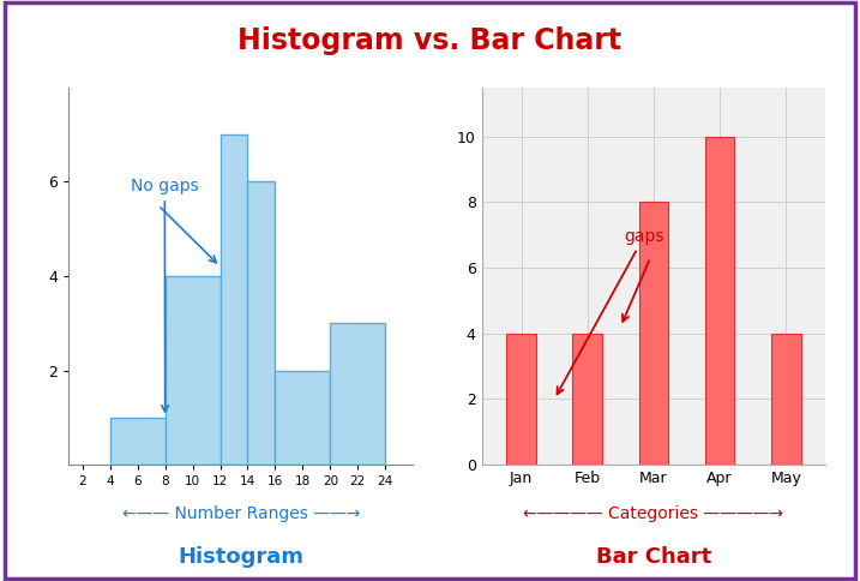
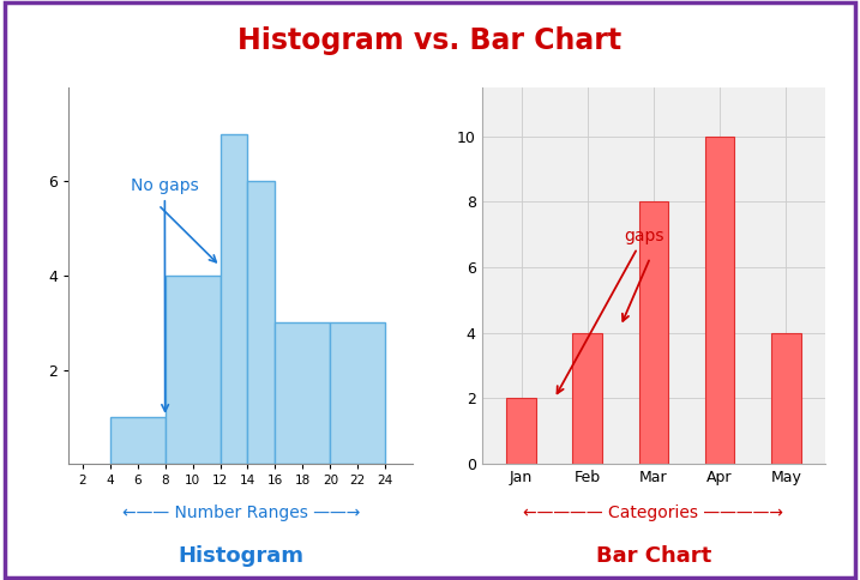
18: 2 -> 3
Jan: 4 -> 2
